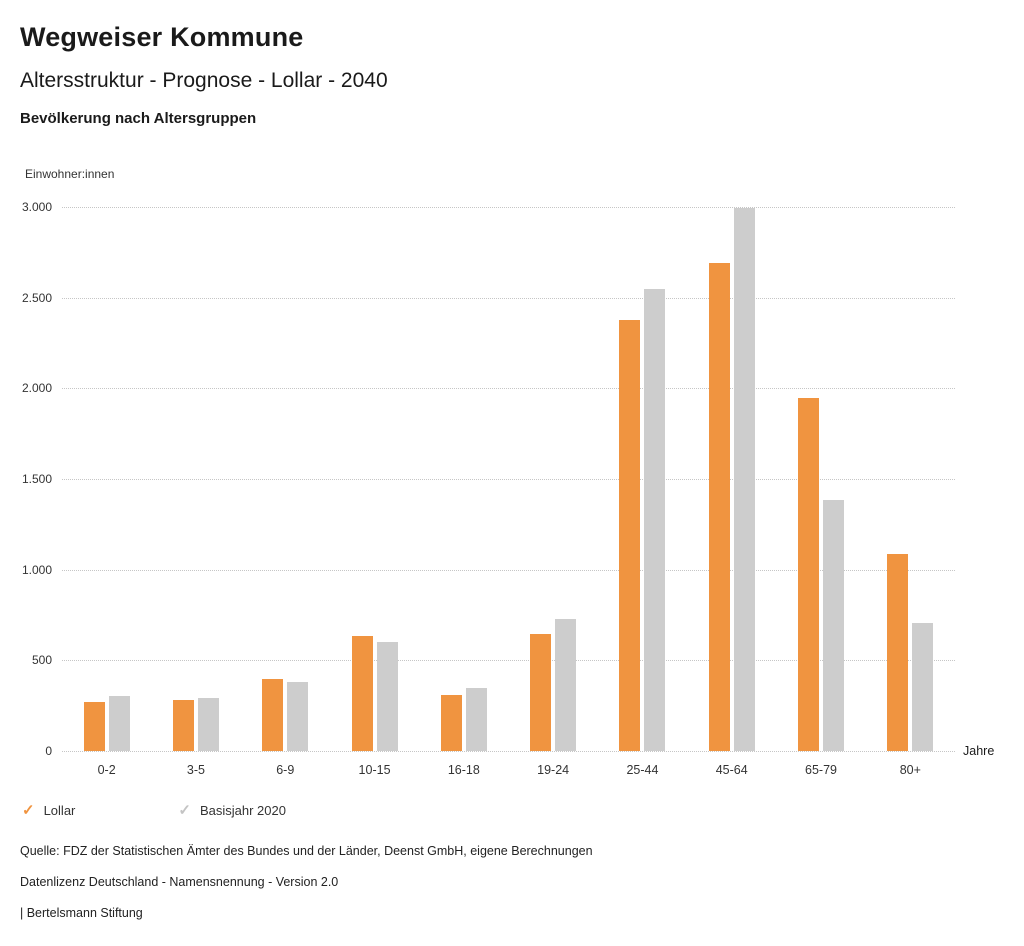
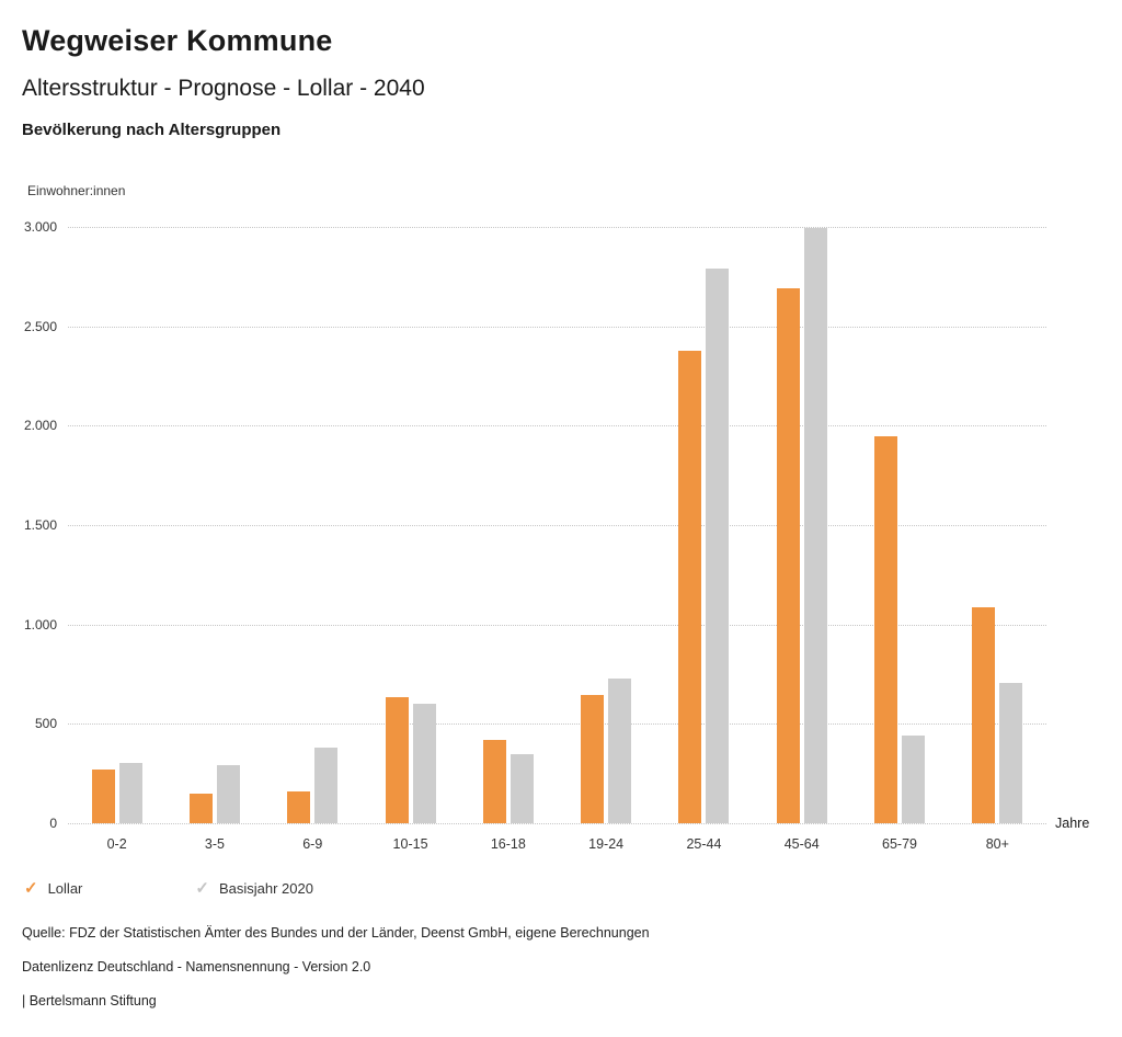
Lollar/3-5: 280 -> 150
Lollar/6-9: 400 -> 160
Lollar/16-18: 310 -> 420
Basisjahr 2020/25-44: 2550 -> 2790
Basisjahr 2020/65-79: 1380 -> 440
